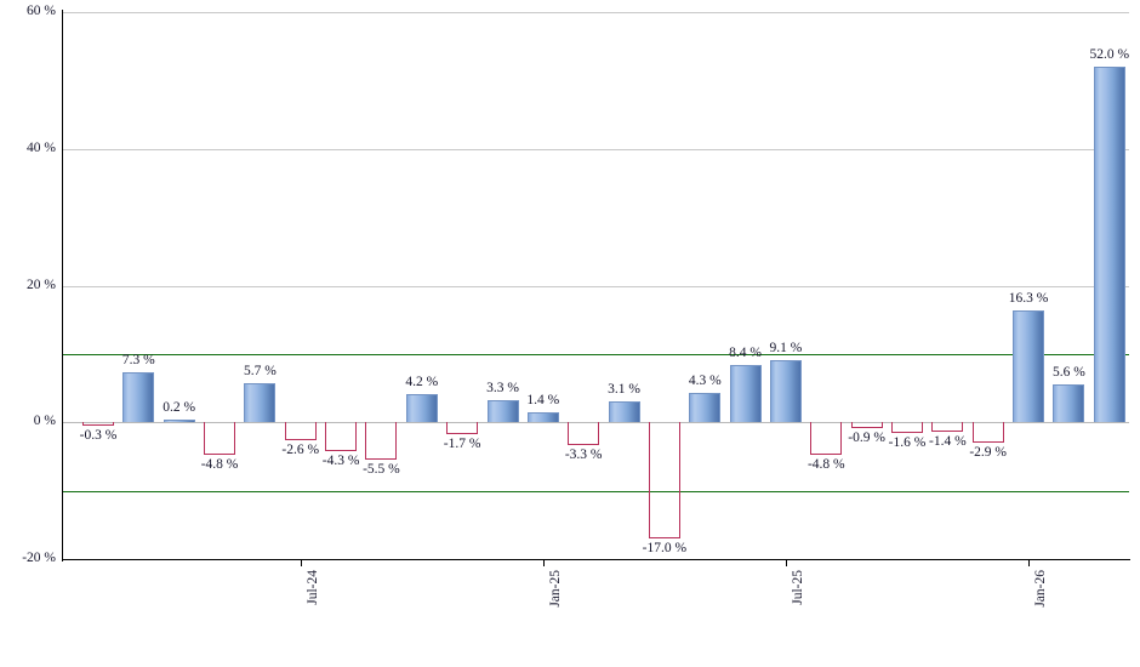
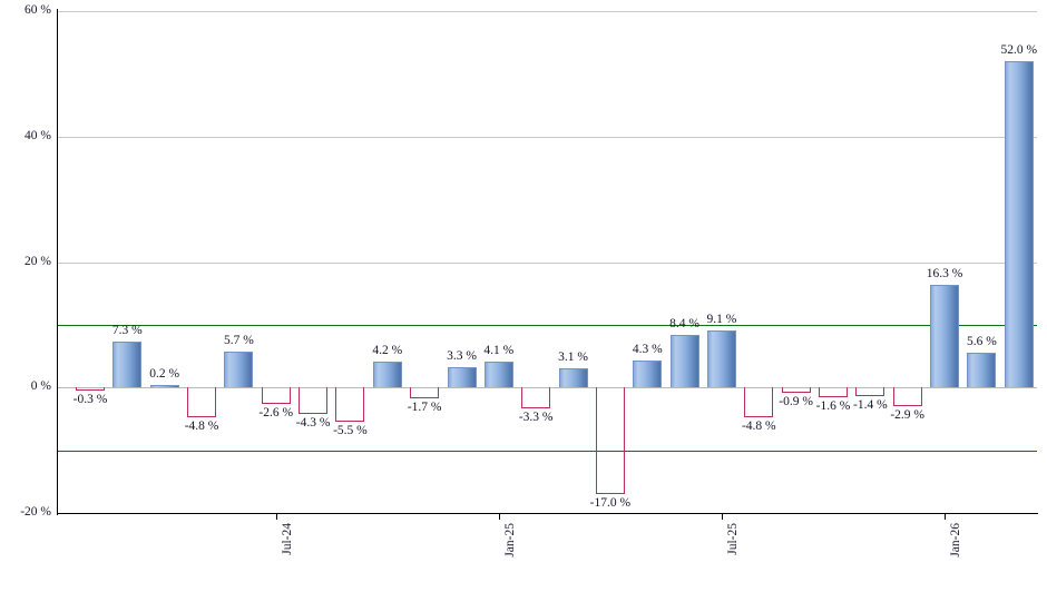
Jan-25: 1.4 -> 4.1
